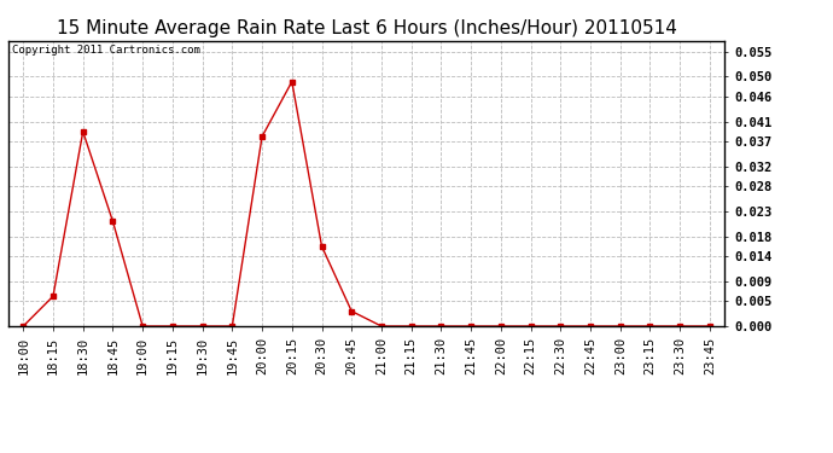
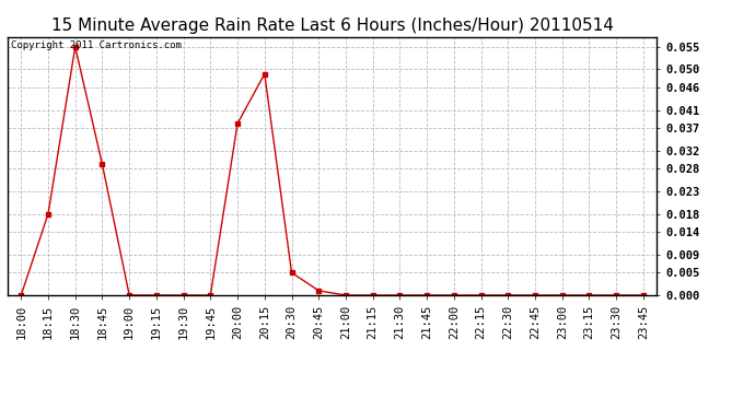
18:15: 0.006 -> 0.018
18:30: 0.039 -> 0.055
18:45: 0.021 -> 0.029
20:30: 0.016 -> 0.005
20:45: 0.003 -> 0.001
